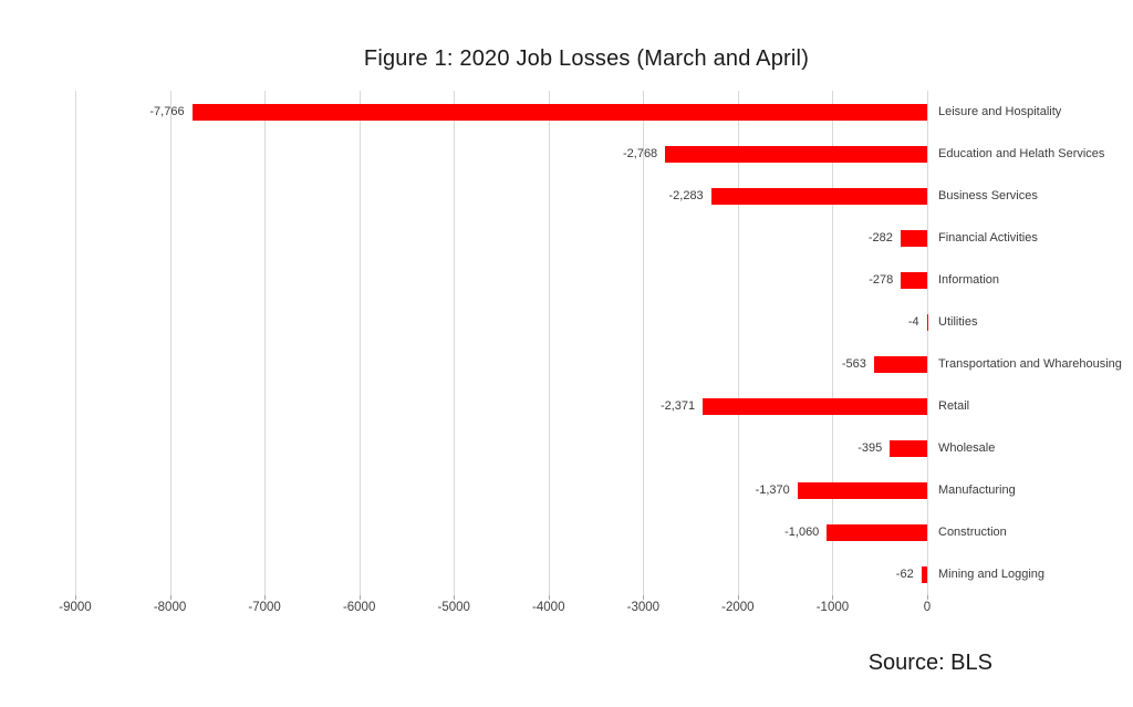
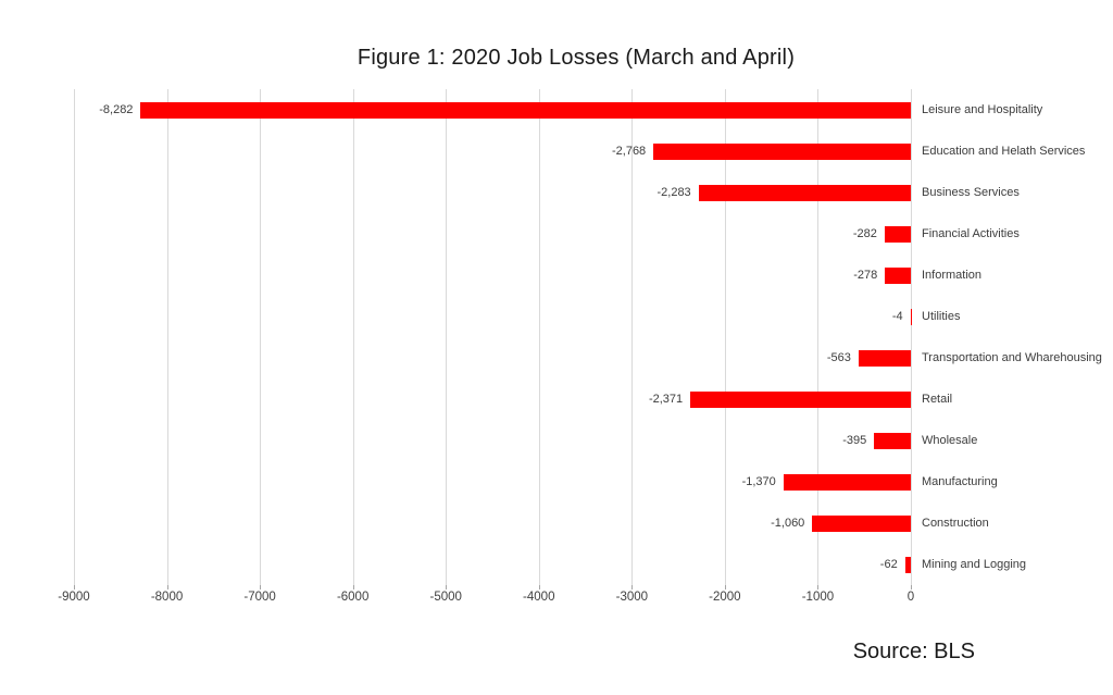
Leisure and Hospitality: -7,766 -> -8,282
